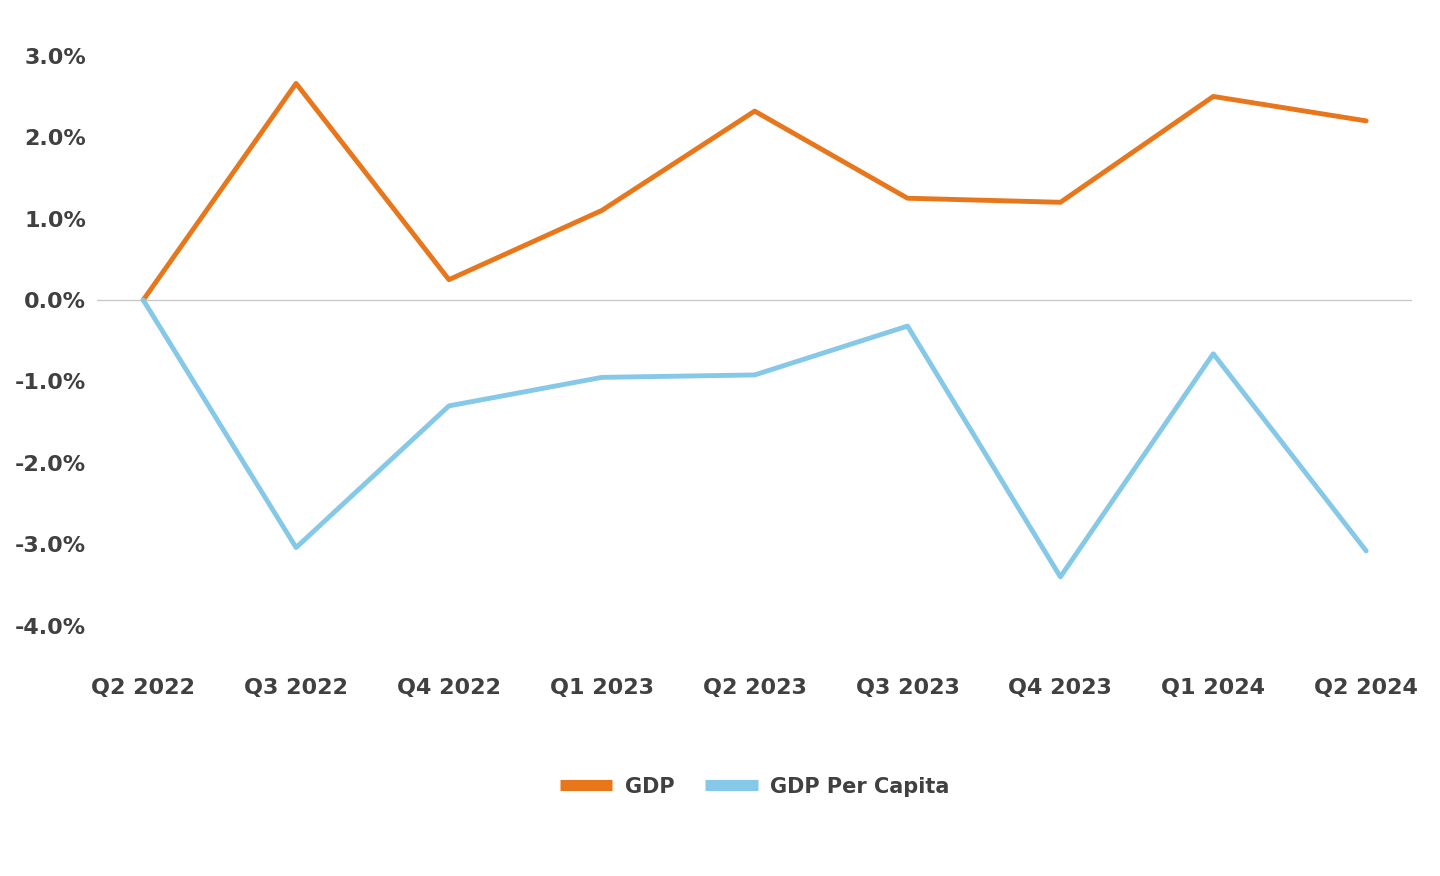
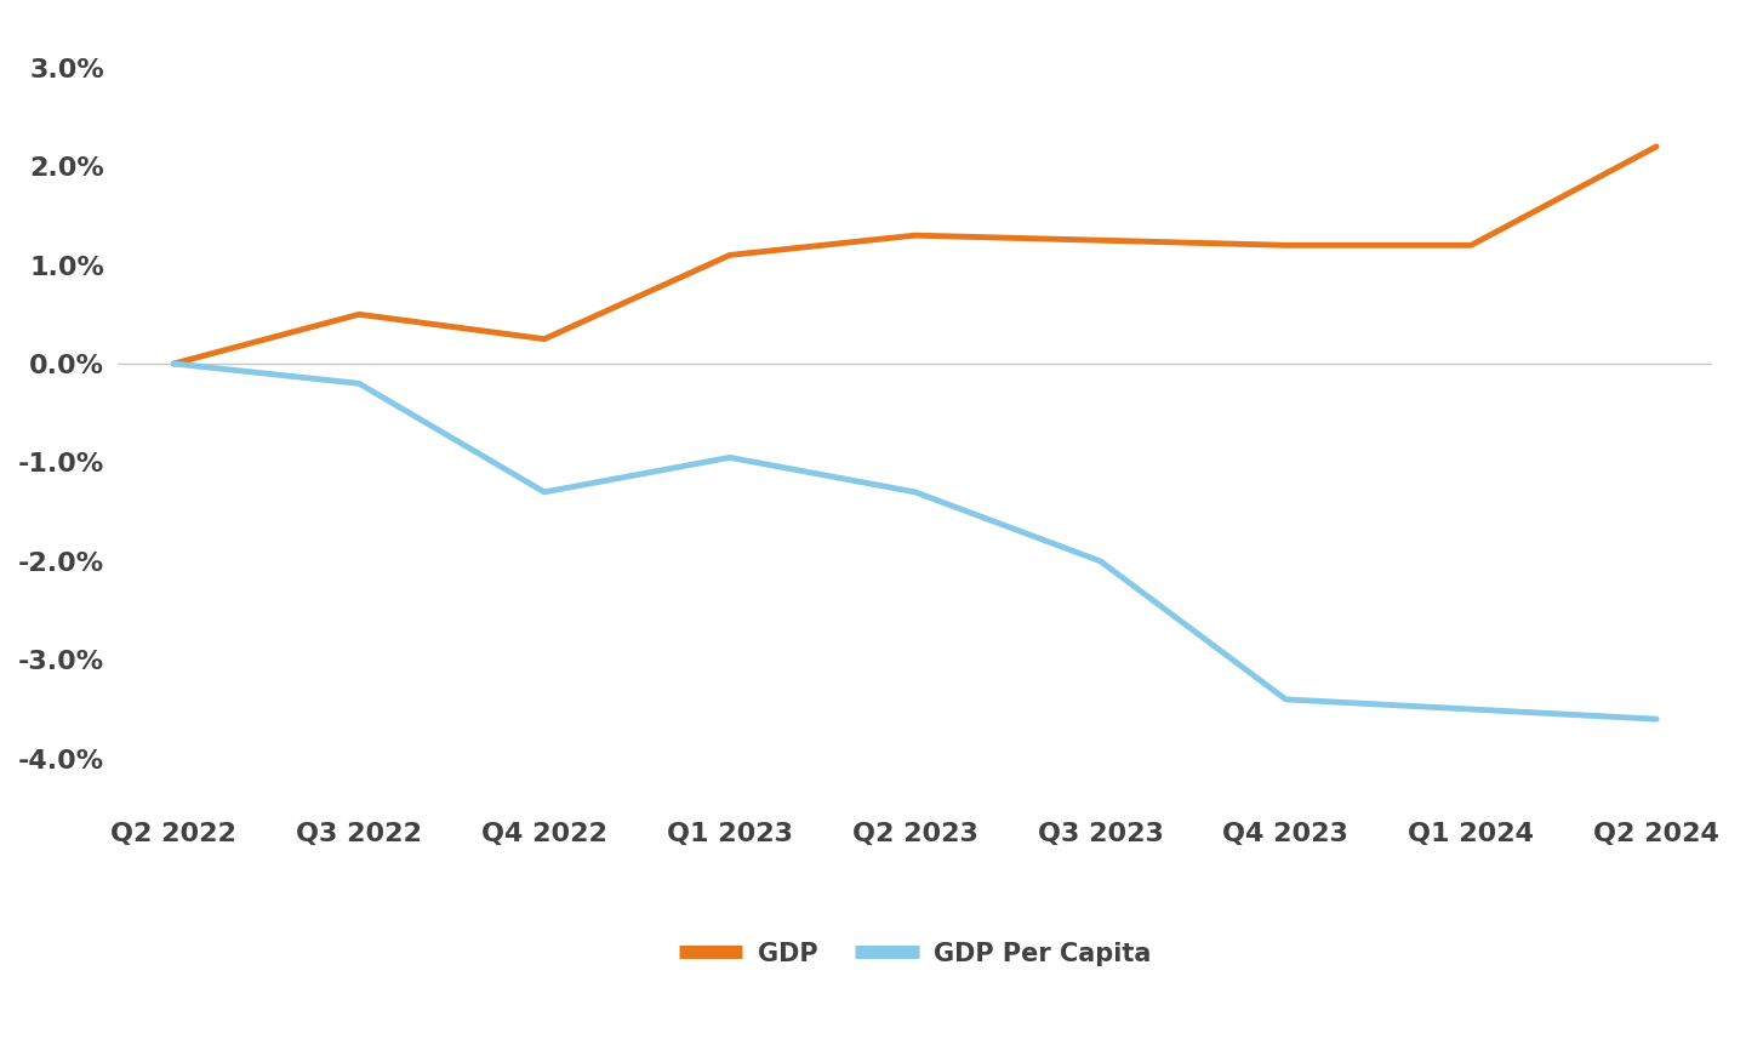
GDP/Q3 2022: 2.66% -> 0.50%
GDP Per Capita/Q3 2022: -3.04% -> -0.20%
GDP/Q2 2023: 2.32% -> 1.30%
GDP Per Capita/Q2 2023: -0.92% -> -1.30%
GDP Per Capita/Q3 2023: -0.32% -> -2.00%
GDP/Q1 2024: 2.50% -> 1.20%
GDP Per Capita/Q1 2024: -0.66% -> -3.50%
GDP Per Capita/Q2 2024: -3.08% -> -3.60%
